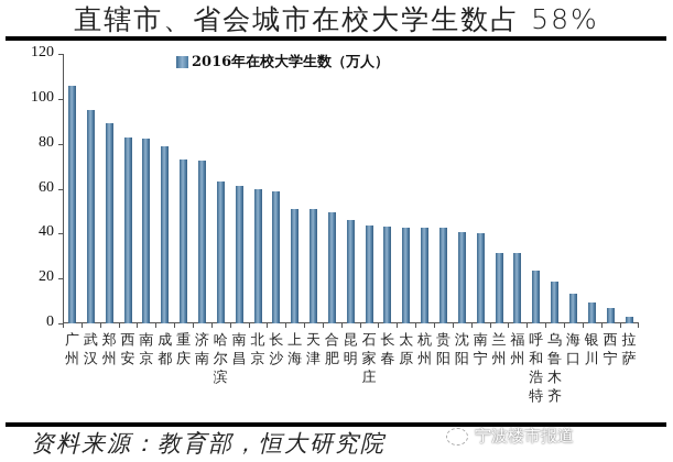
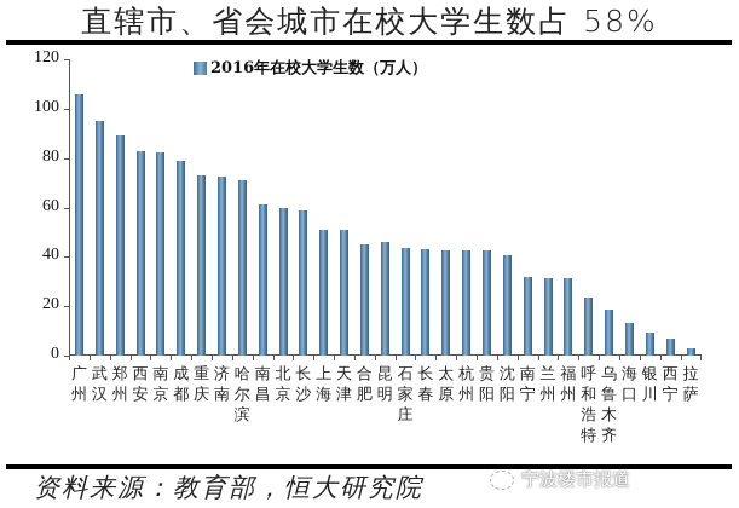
哈尔滨: 63 -> 71
合肥: 50 -> 45
南宁: 40 -> 32
